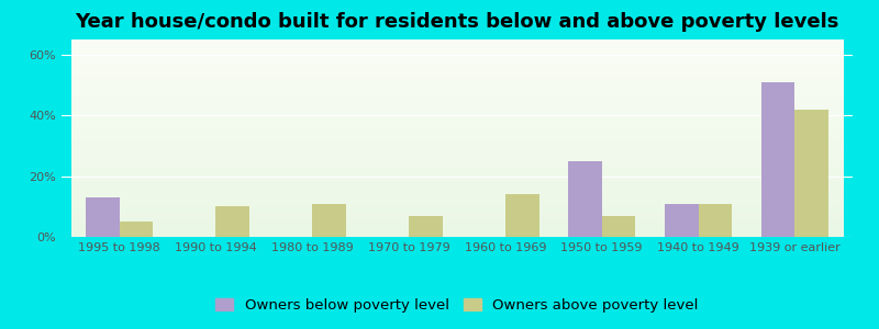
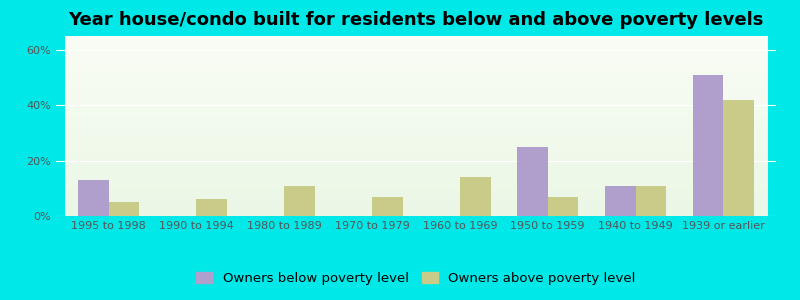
Owners above poverty level/1990 to 1994: 10% -> 6%
